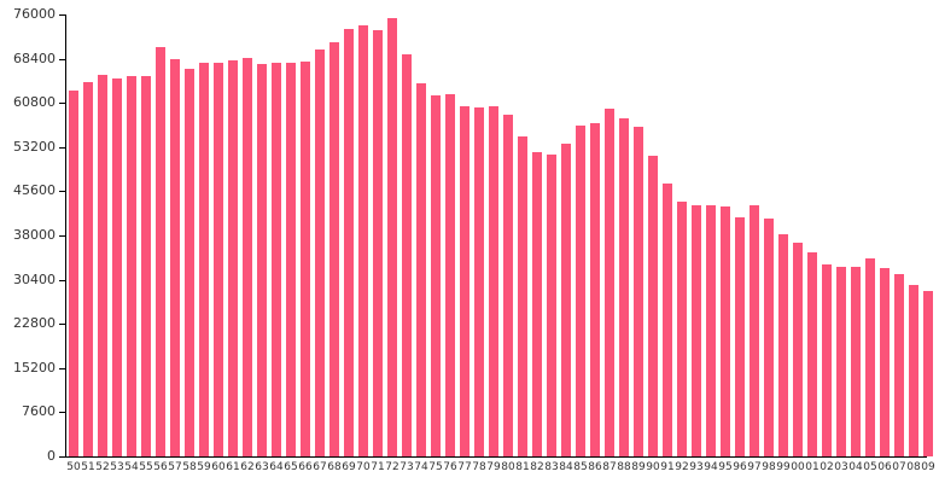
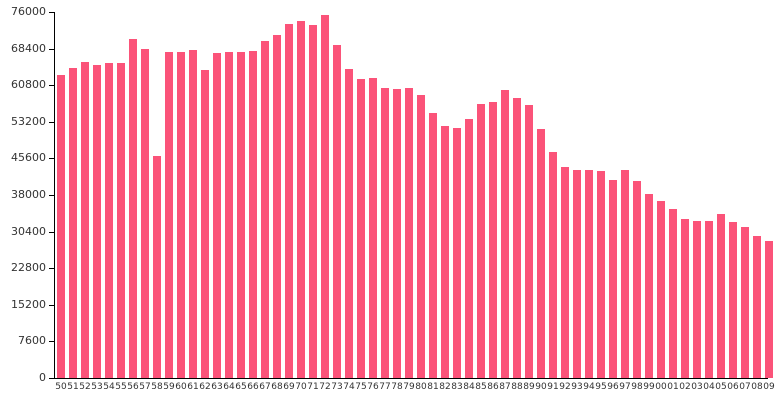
58: 67000 -> 46000
62: 68000 -> 64000
